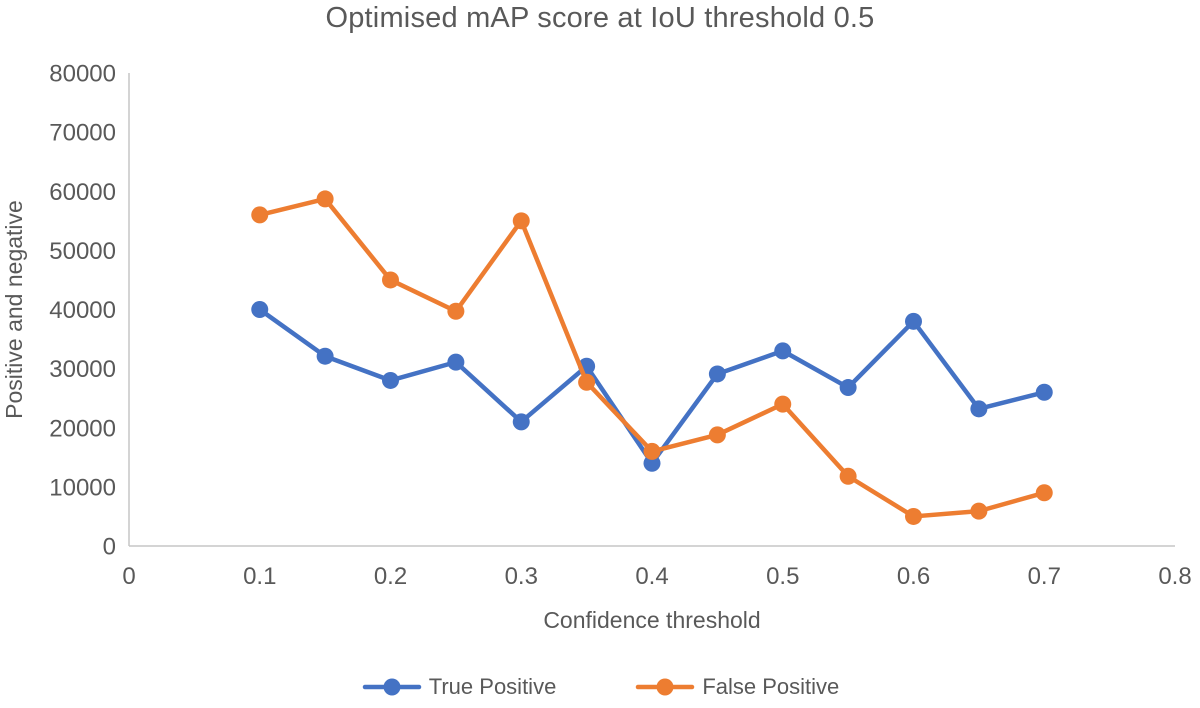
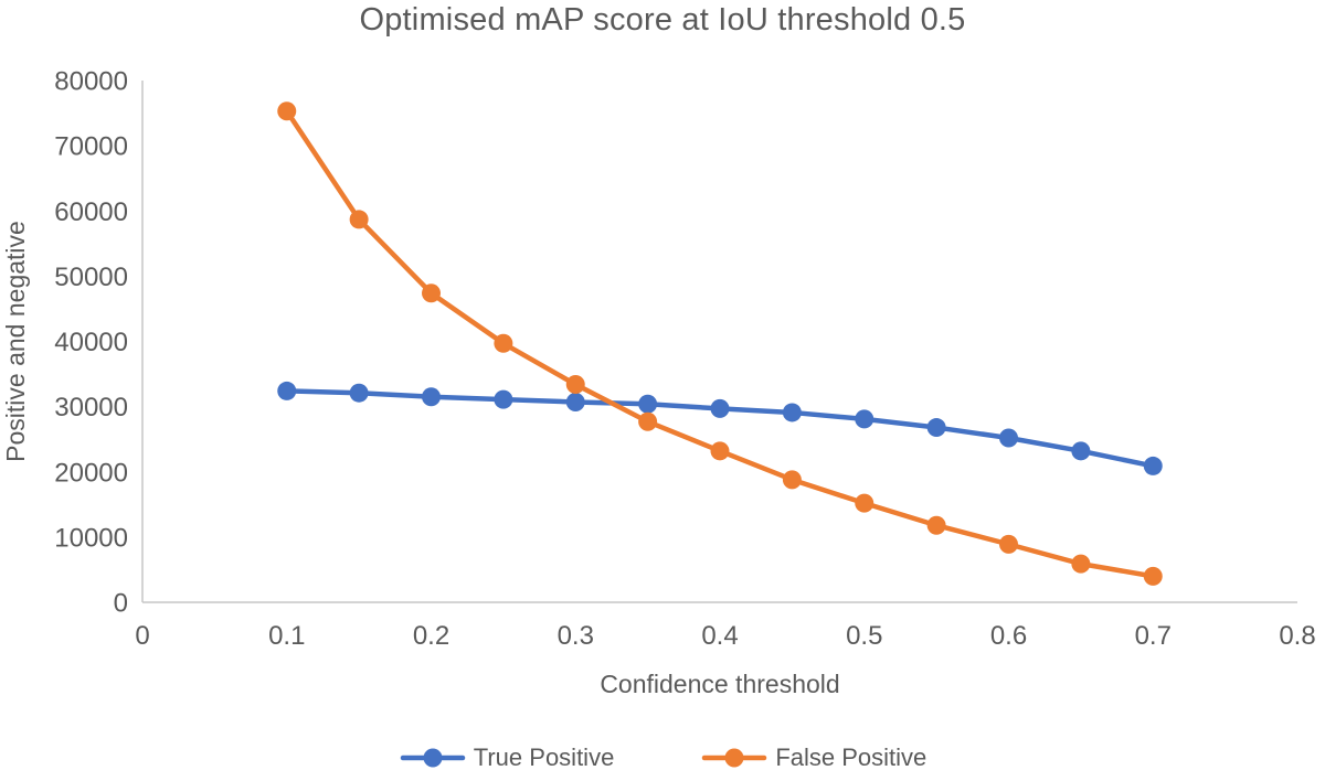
True Positive/0.1: 40000 -> 32000
False Positive/0.1: 56000 -> 75000
True Positive/0.2: 28000 -> 32000
False Positive/0.2: 45000 -> 47000
True Positive/0.3: 21000 -> 31000
False Positive/0.3: 55000 -> 33000
True Positive/0.4: 14000 -> 30000
False Positive/0.4: 16000 -> 23000
True Positive/0.5: 33000 -> 28000
False Positive/0.5: 24000 -> 15000
True Positive/0.6: 38000 -> 25000
False Positive/0.6: 5000 -> 9000
True Positive/0.7: 26000 -> 21000
False Positive/0.7: 9000 -> 4000
